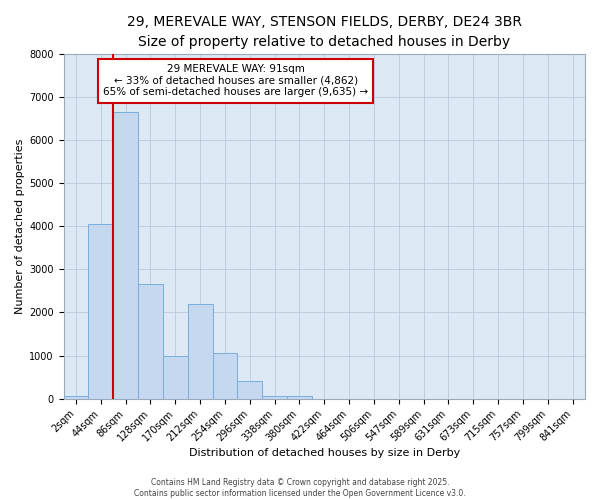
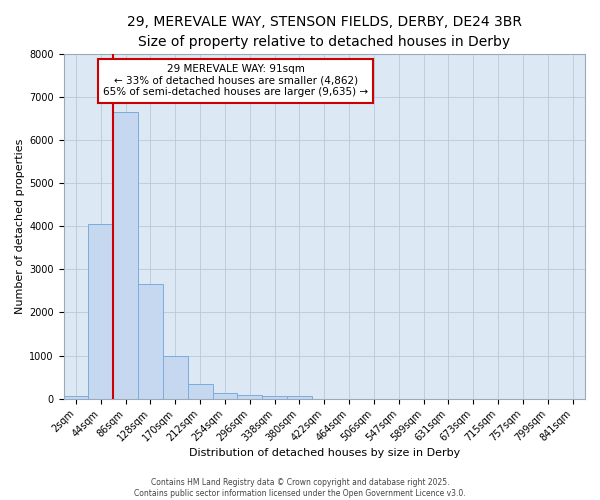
212sqm: 2200 -> 330
254sqm: 1050 -> 120
296sqm: 400 -> 80
